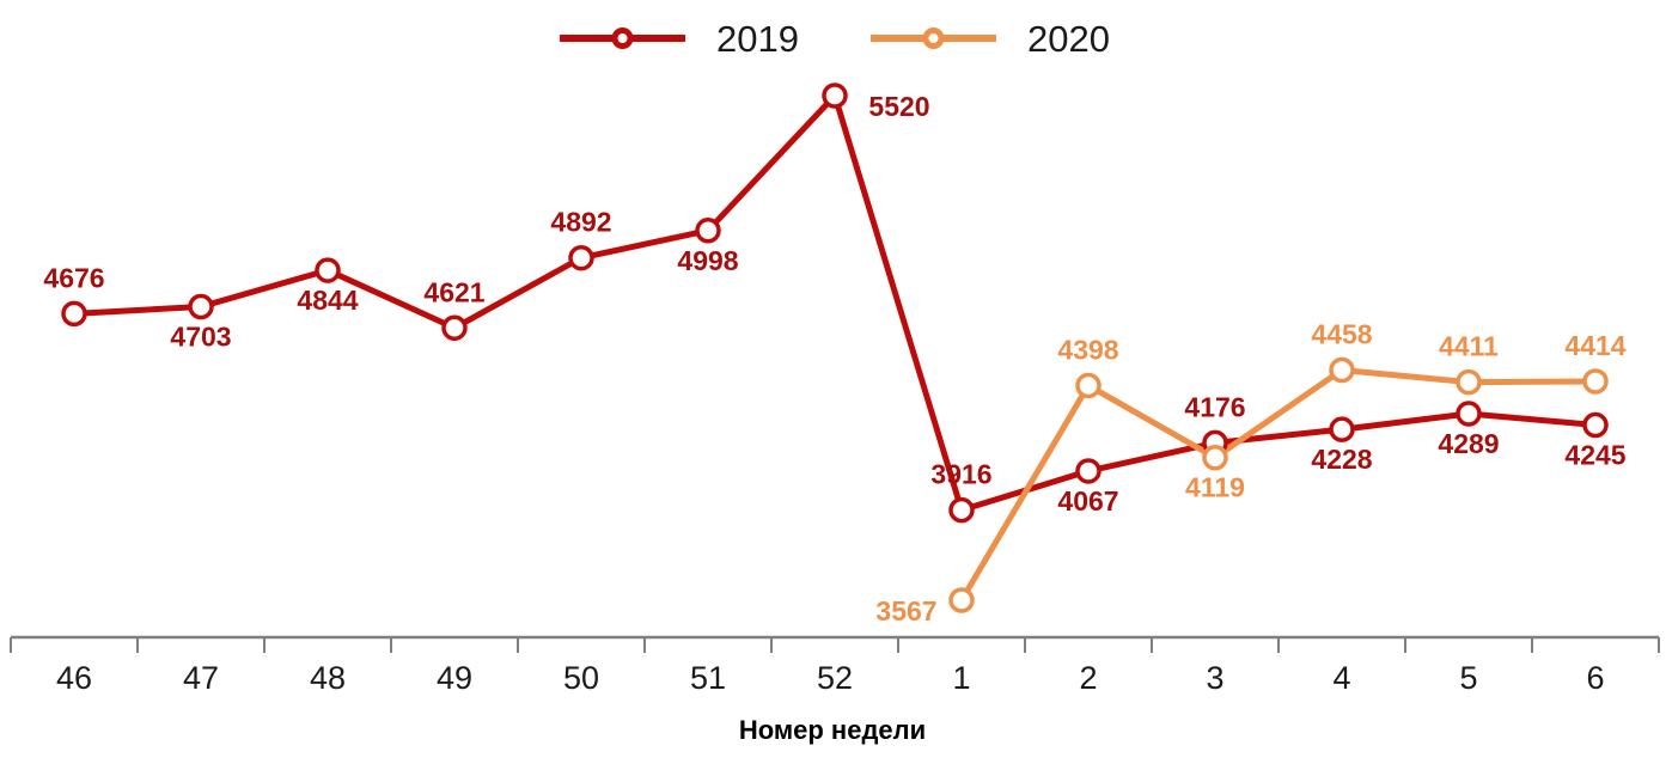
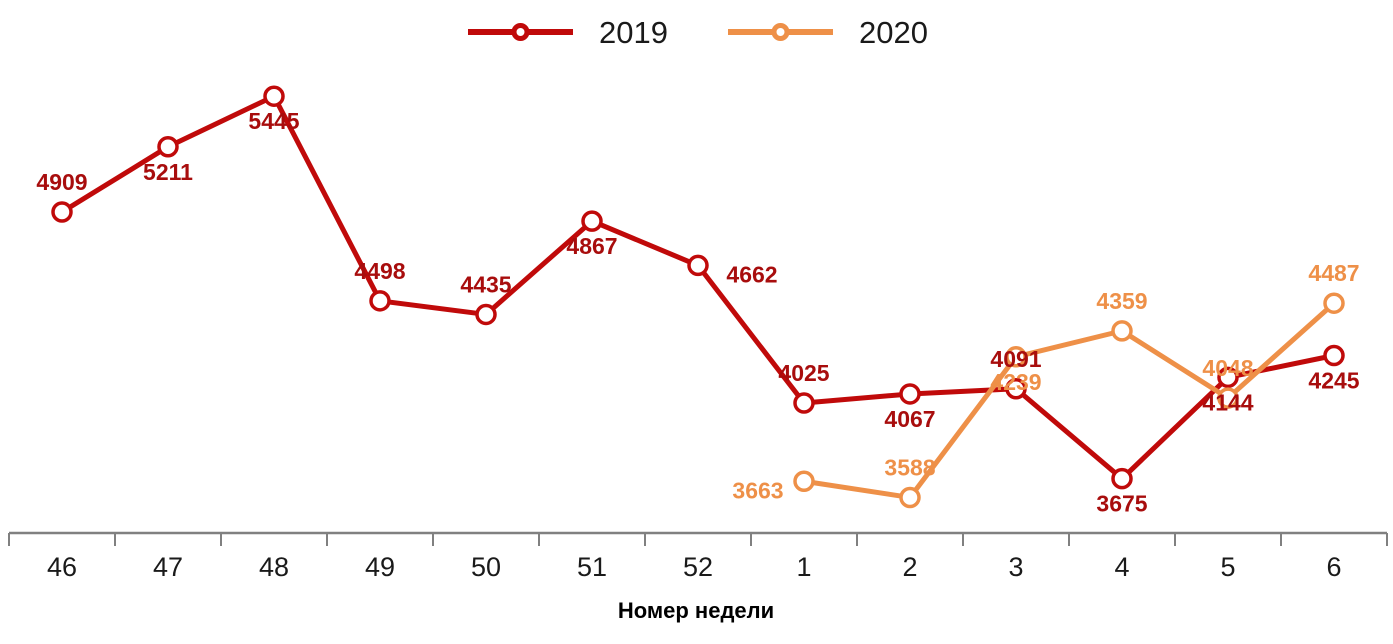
2019/46: 4676 -> 4909
2019/47: 4703 -> 5211
2019/48: 4844 -> 5445
2019/49: 4621 -> 4498
2019/50: 4892 -> 4435
2019/51: 4998 -> 4867
2019/52: 5520 -> 4662
2019/1: 3916 -> 4025
2020/1: 3567 -> 3663
2020/2: 4398 -> 3588
2019/3: 4176 -> 4091
2020/3: 4119 -> 4239
2019/4: 4228 -> 3675
2020/4: 4458 -> 4359
2019/5: 4289 -> 4144
2020/5: 4411 -> 4048
2020/6: 4414 -> 4487
